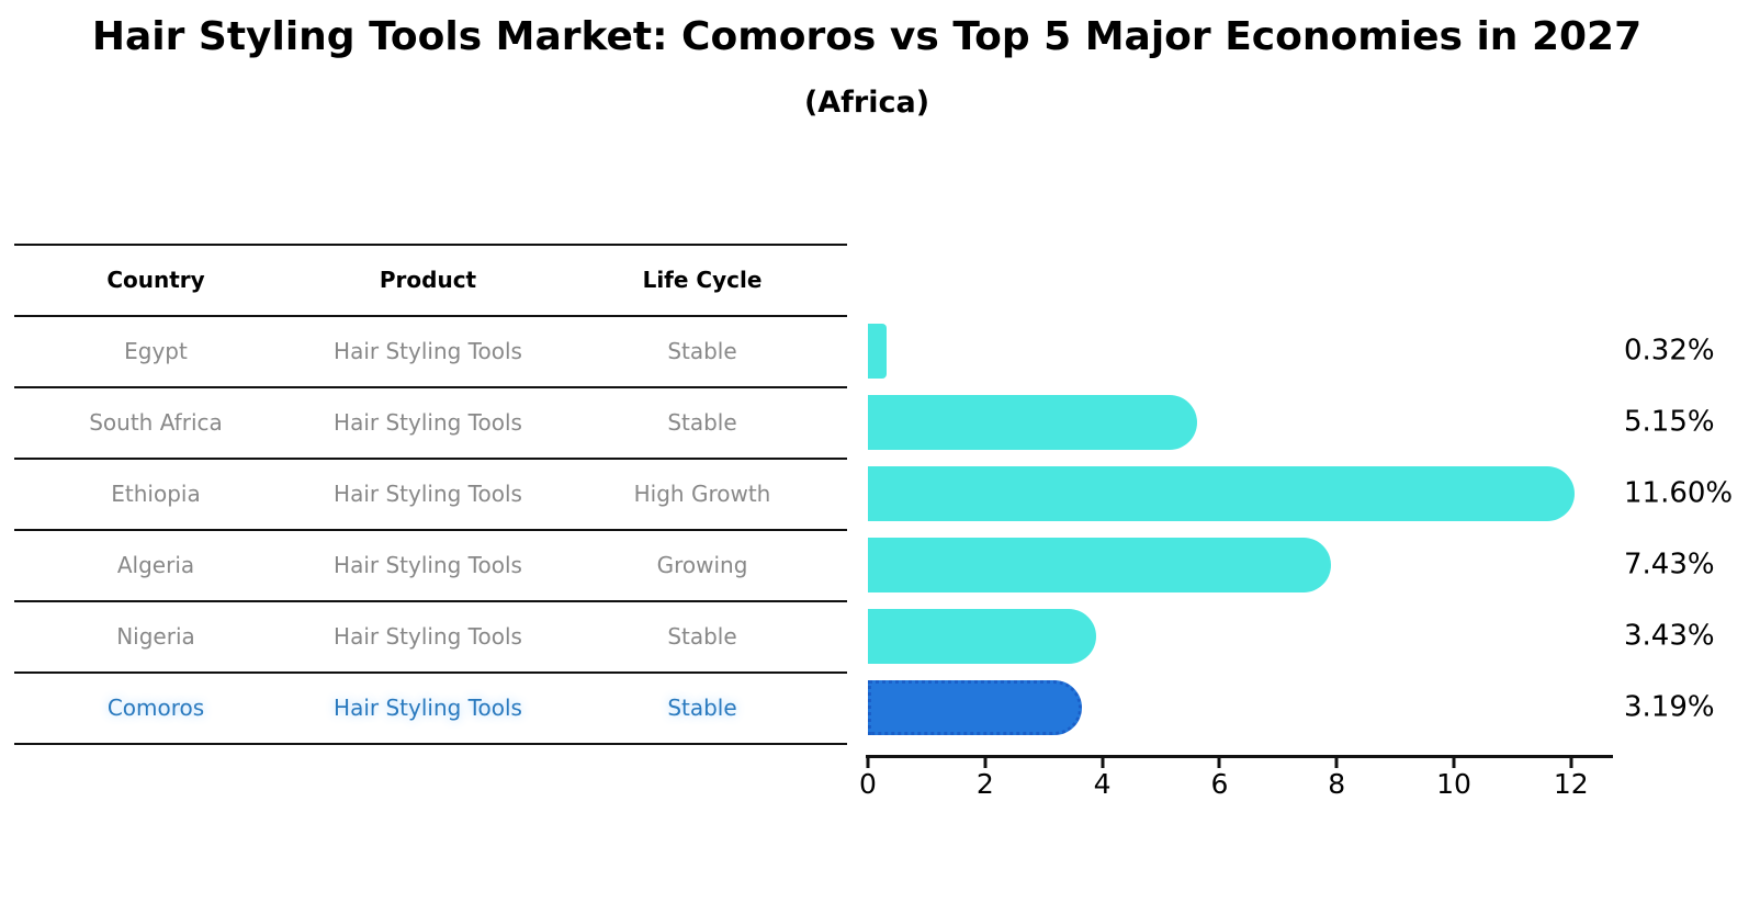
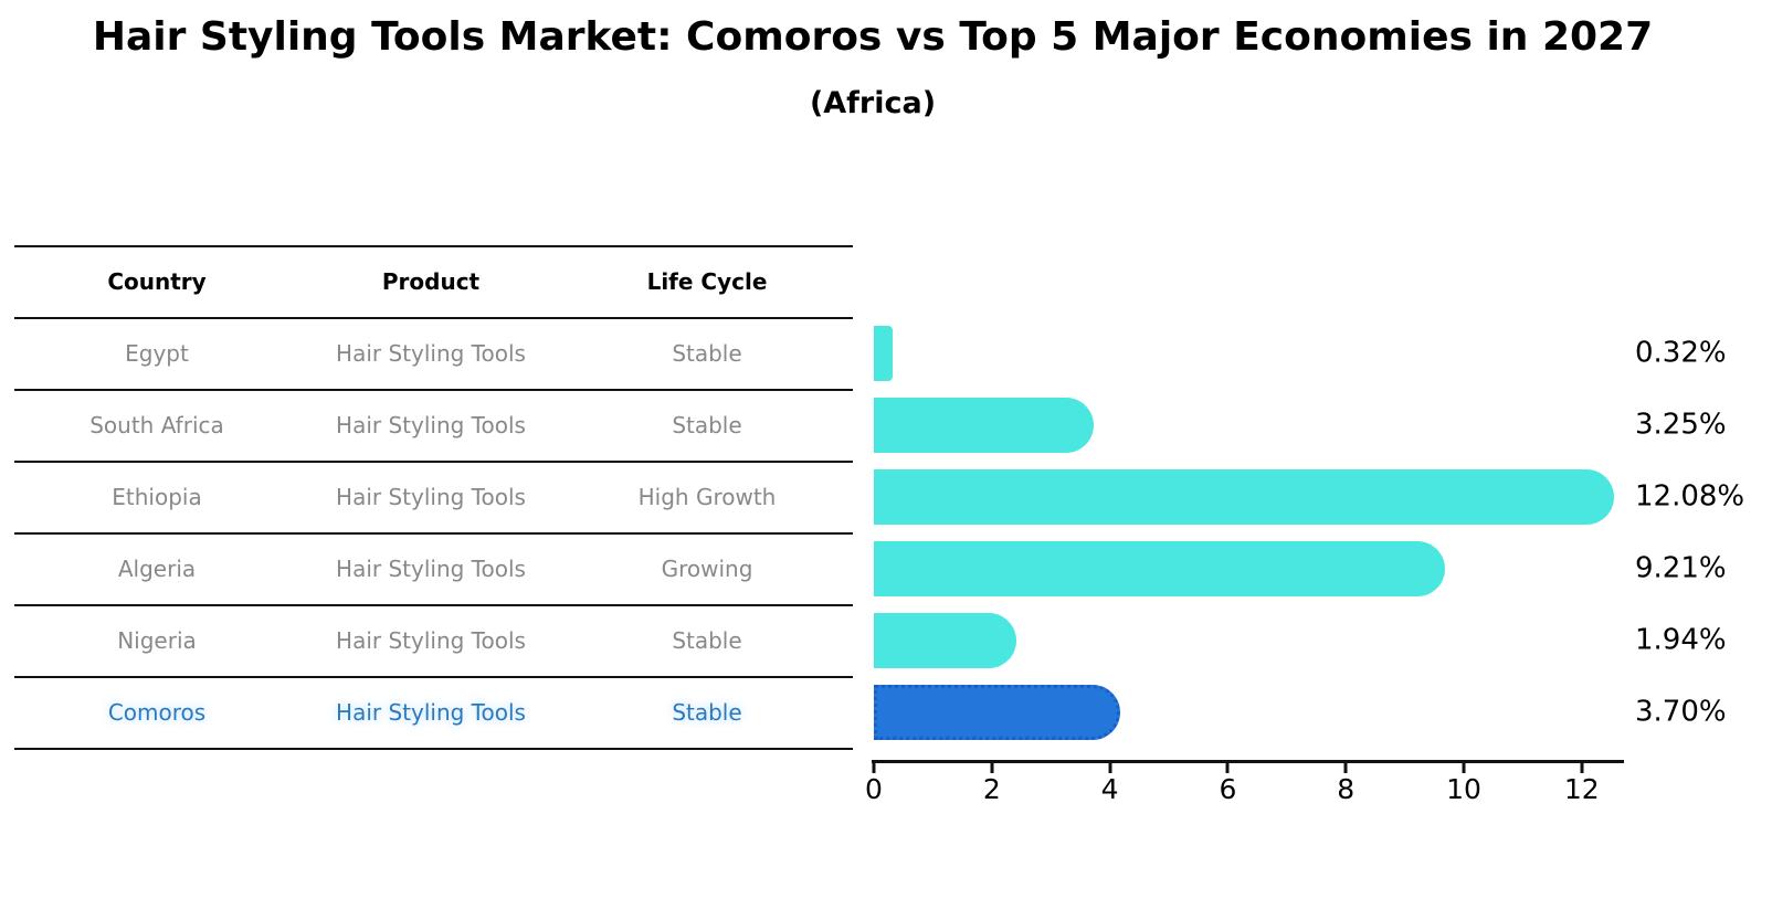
South Africa: 5.15% -> 3.25%
Ethiopia: 11.60% -> 12.08%
Algeria: 7.43% -> 9.21%
Nigeria: 3.43% -> 1.94%
Comoros: 3.19% -> 3.70%
